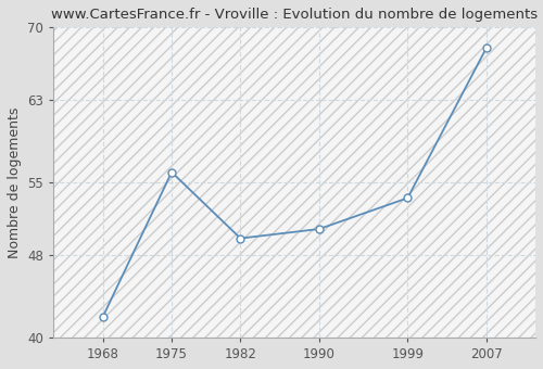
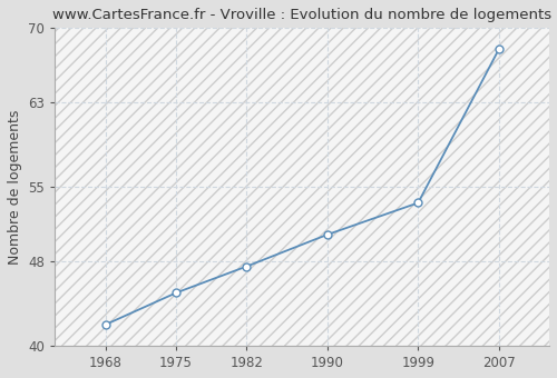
1975: 56.0 -> 45.0
1982: 49.6 -> 47.5
